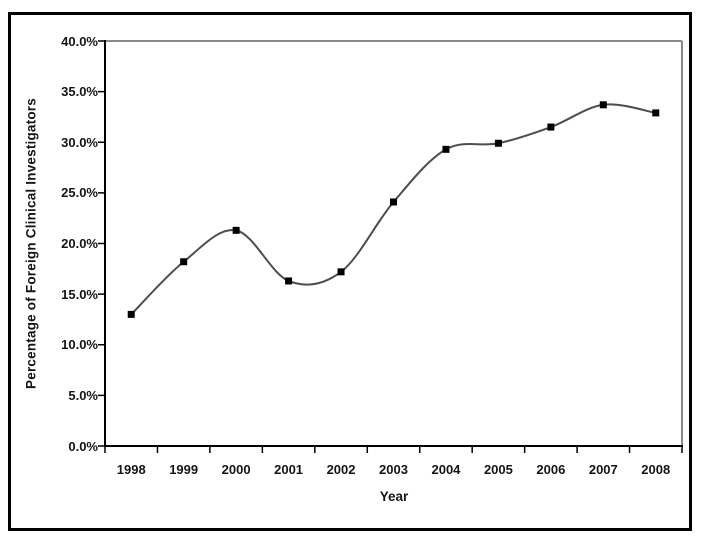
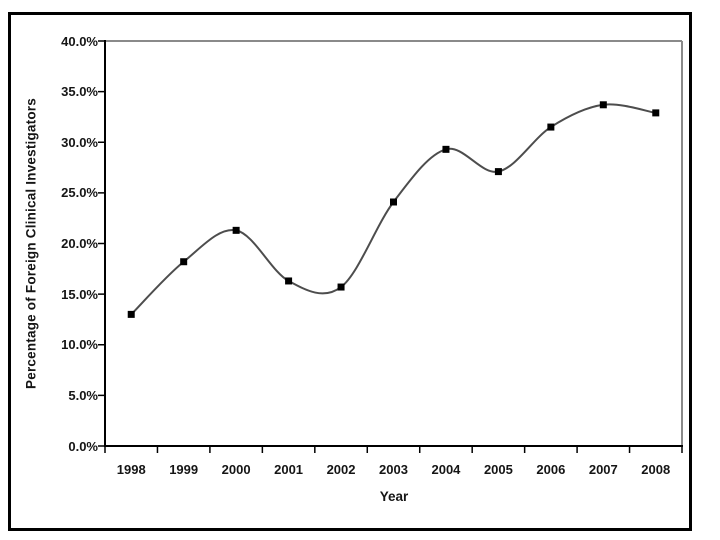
2002: 17.2% -> 15.7%
2005: 29.9% -> 27.1%
